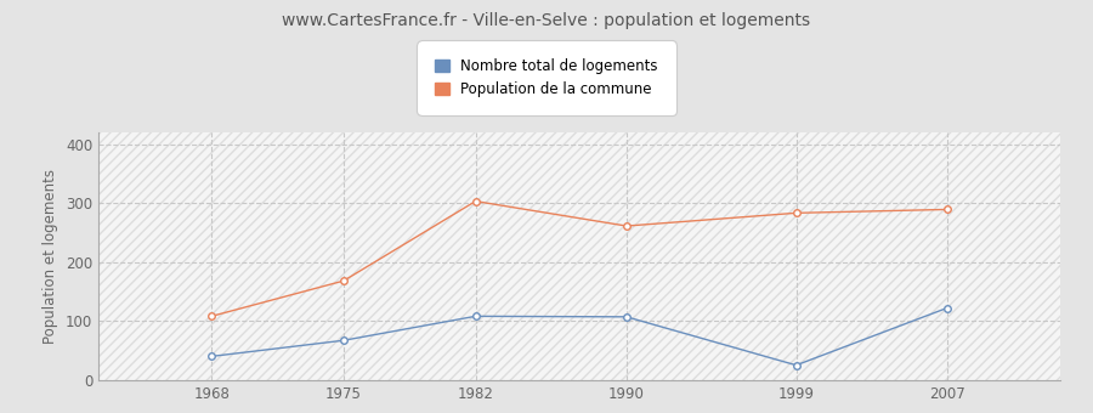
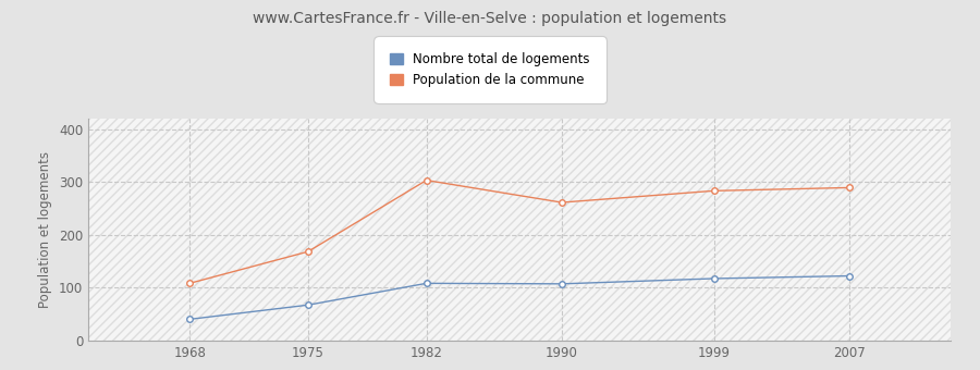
Nombre total de logements/1999: 25 -> 117
